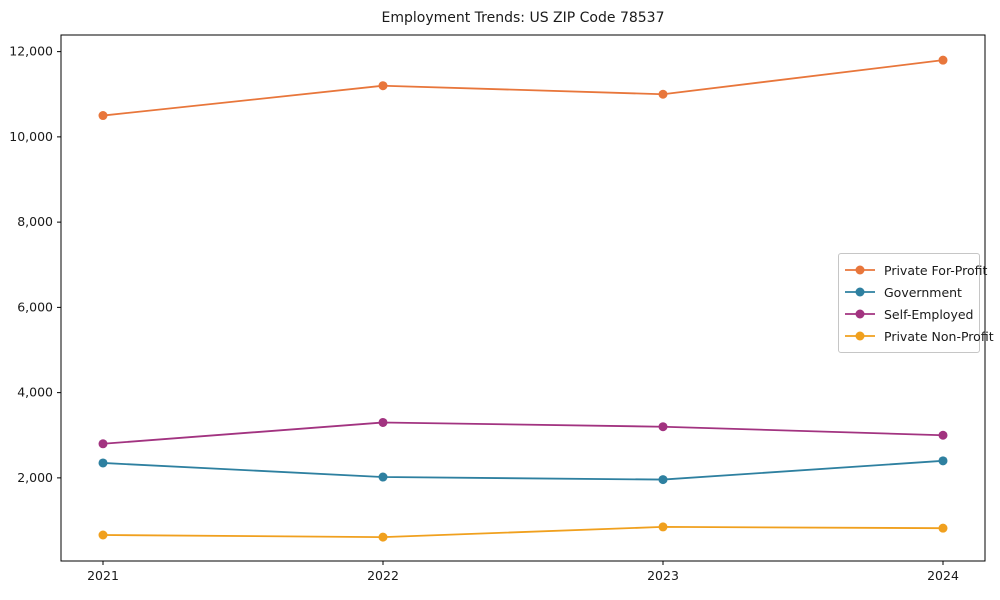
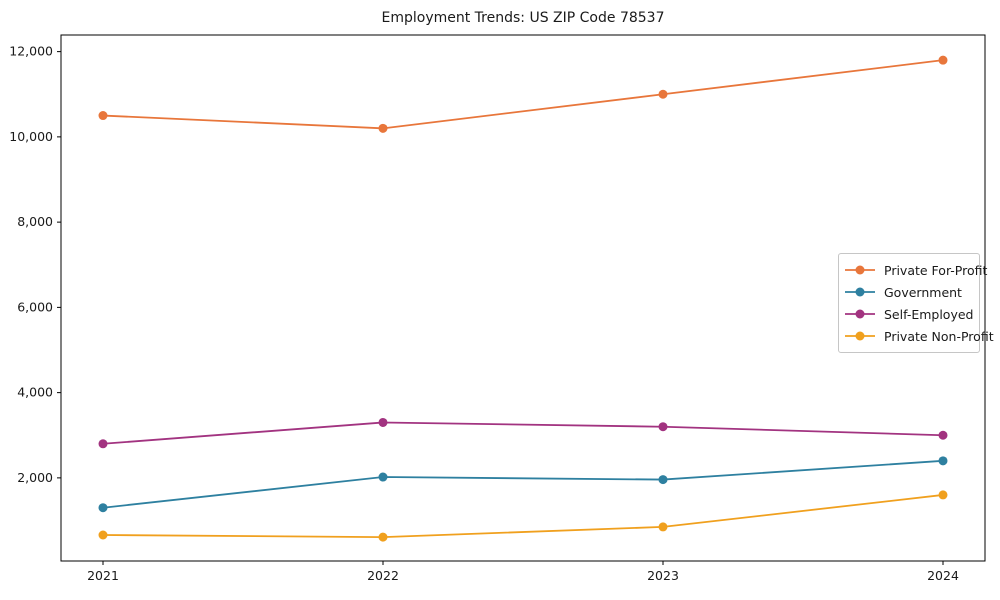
Government/2021: 2400 -> 1300
Private For-Profit/2022: 11200 -> 10200
Private Non-Profit/2024: 800 -> 1600
